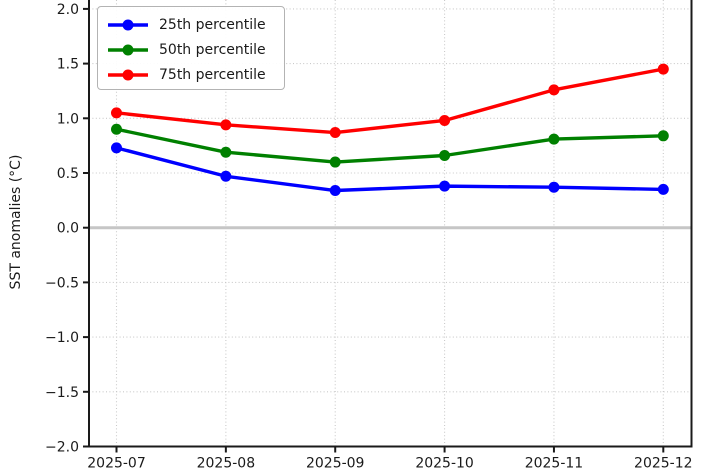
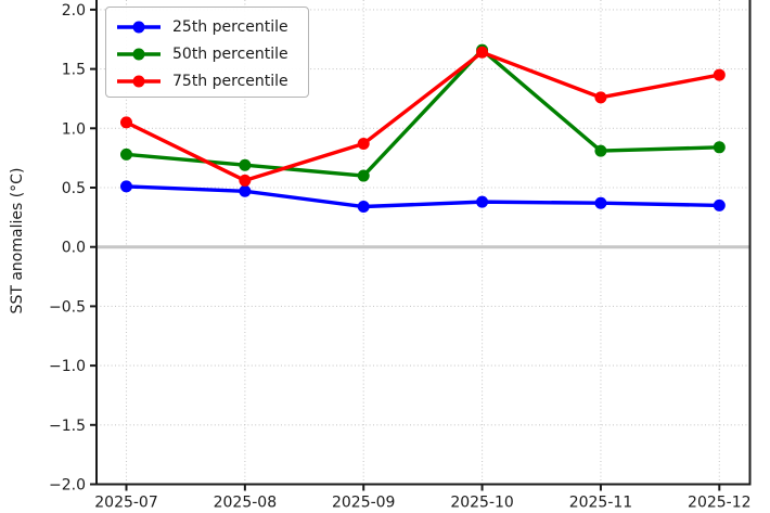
25th percentile/2025-07: 0.73 -> 0.51
50th percentile/2025-07: 0.90 -> 0.78
75th percentile/2025-08: 0.94 -> 0.56
50th percentile/2025-10: 0.66 -> 1.66
75th percentile/2025-10: 0.98 -> 1.64
